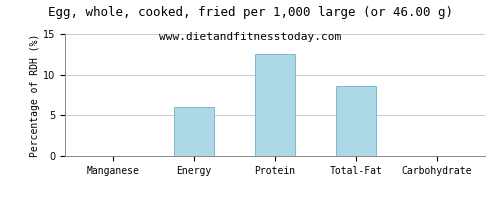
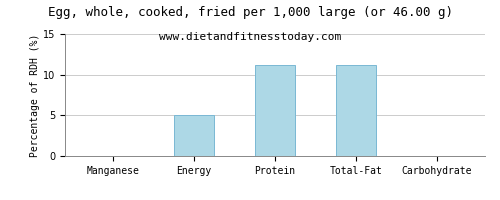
Energy: 6.0 -> 5.0
Protein: 12.6 -> 11.2
Total-Fat: 8.6 -> 11.2
